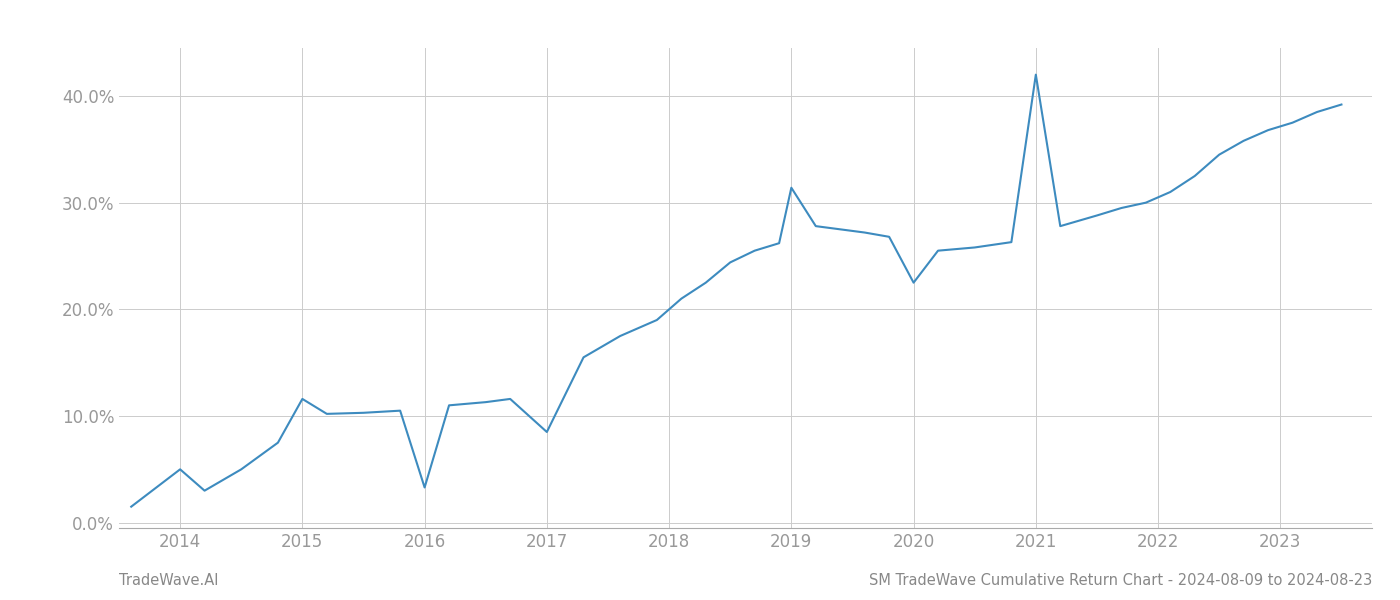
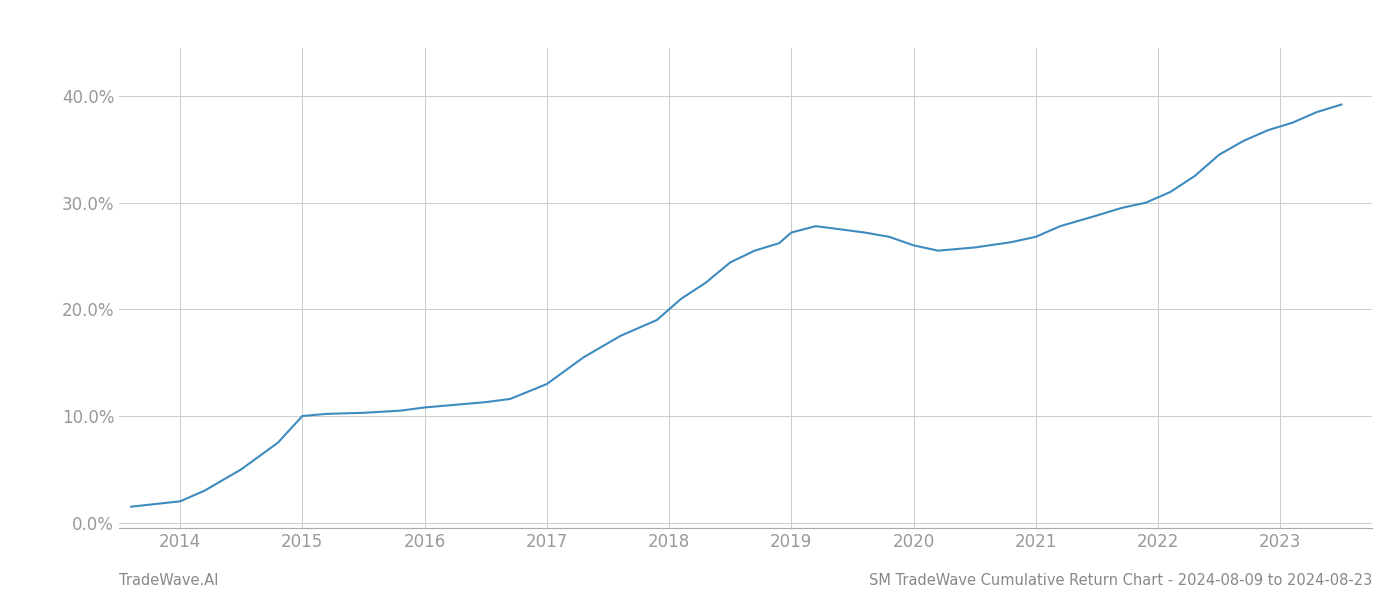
2014: 5.0% -> 2.0%
2015: 11.6% -> 10.0%
2016: 3.3% -> 10.8%
2017: 8.5% -> 13.0%
2019: 31.4% -> 27.2%
2020: 22.5% -> 26.0%
2021: 42.0% -> 26.8%
